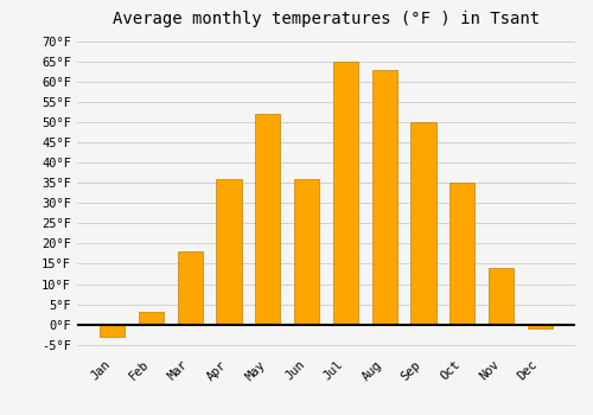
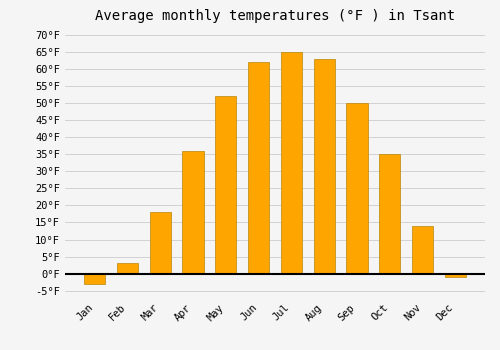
Jun: 36°F -> 62°F
